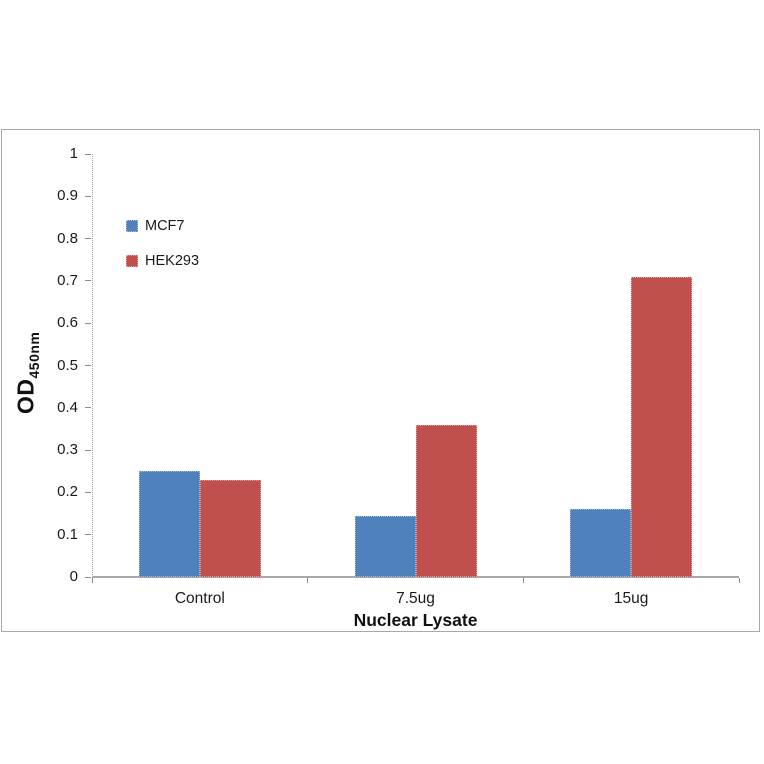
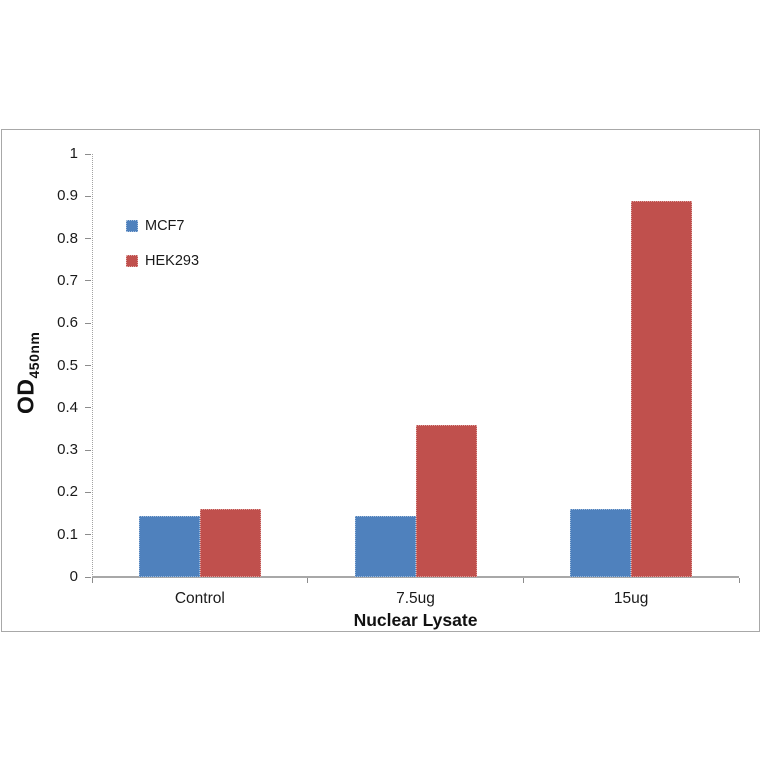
MCF7/Control: 0.25 -> 0.14
HEK293/Control: 0.23 -> 0.16
HEK293/15ug: 0.71 -> 0.89
